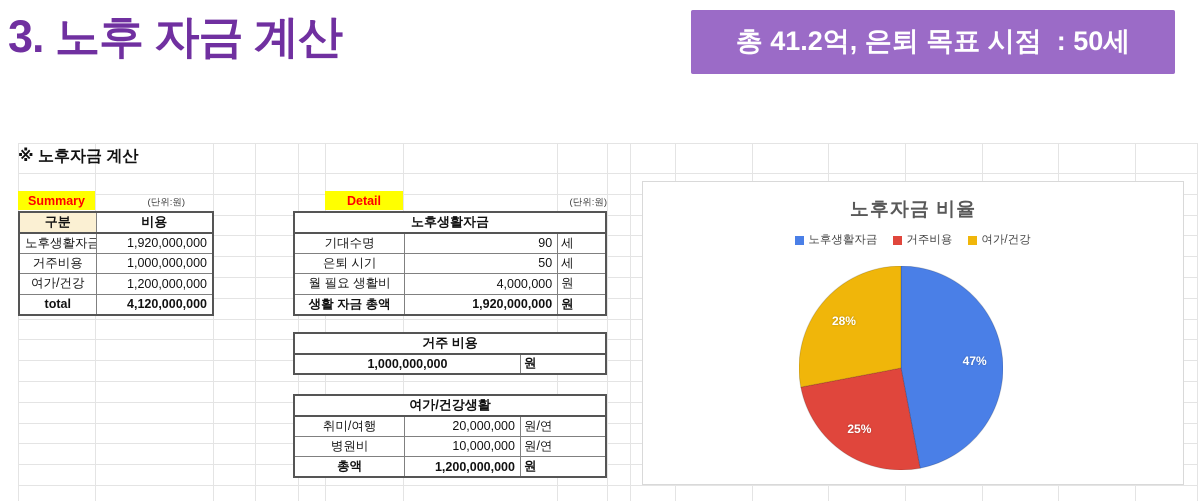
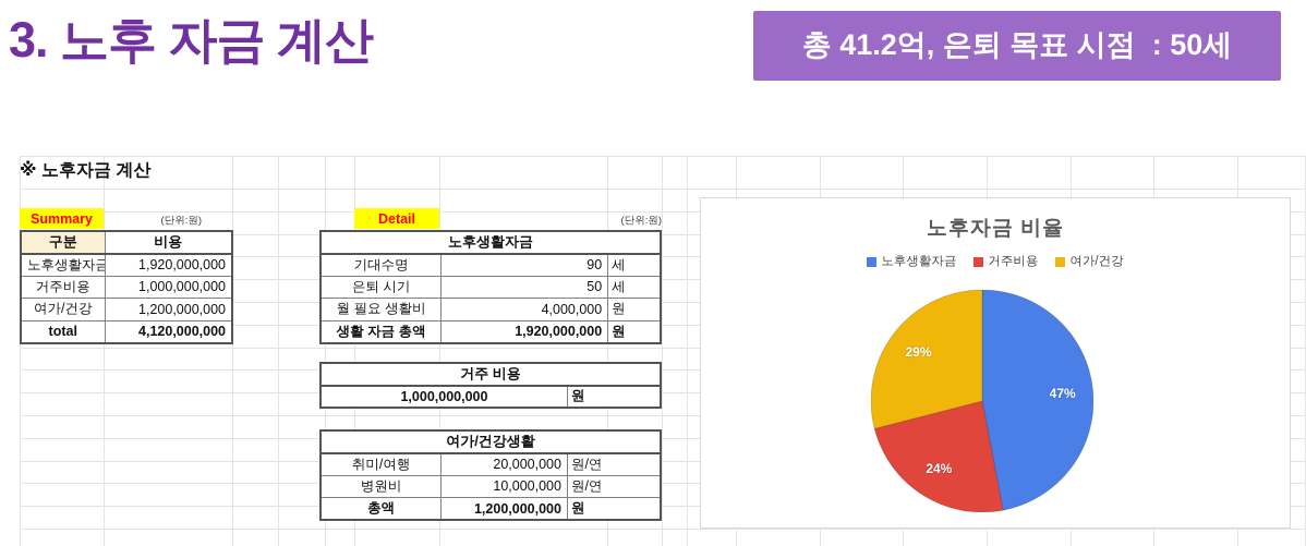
거주비용: 25% -> 24%
여가/건강: 28% -> 29%
